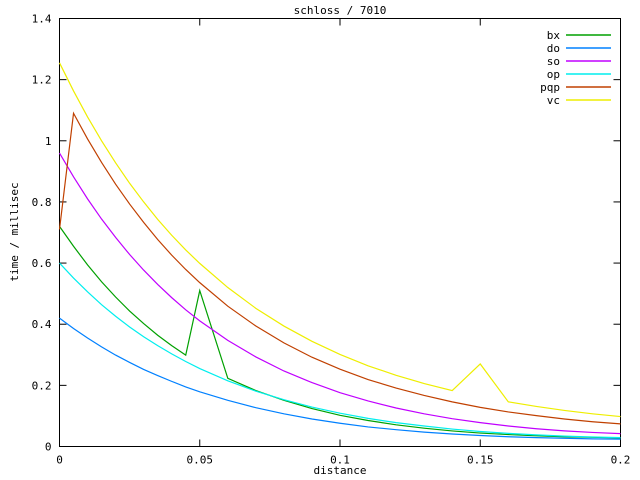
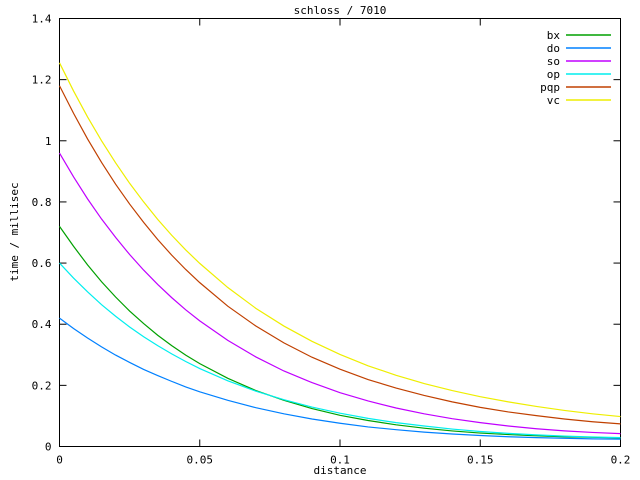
pqp/0: 0.71 -> 1.18
bx/0.05: 0.51 -> 0.27
vc/0.15: 0.27 -> 0.16
